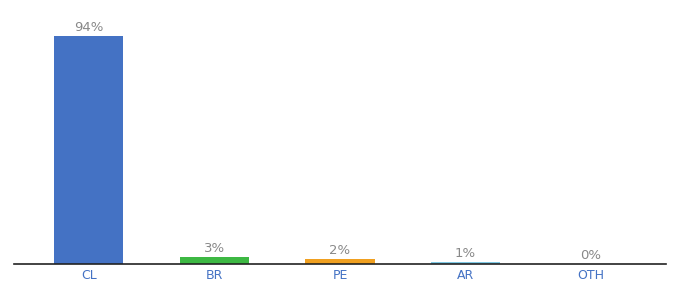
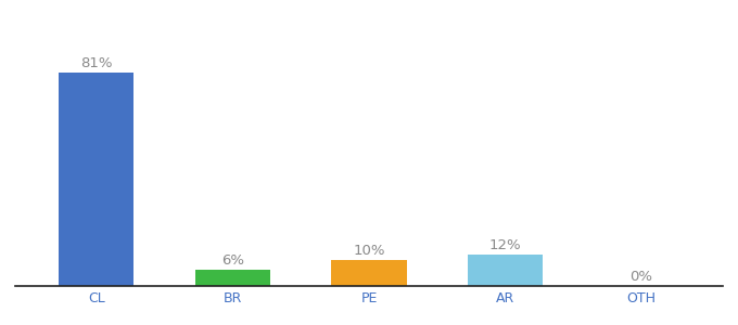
CL: 94% -> 81%
BR: 3% -> 6%
PE: 2% -> 10%
AR: 1% -> 12%
